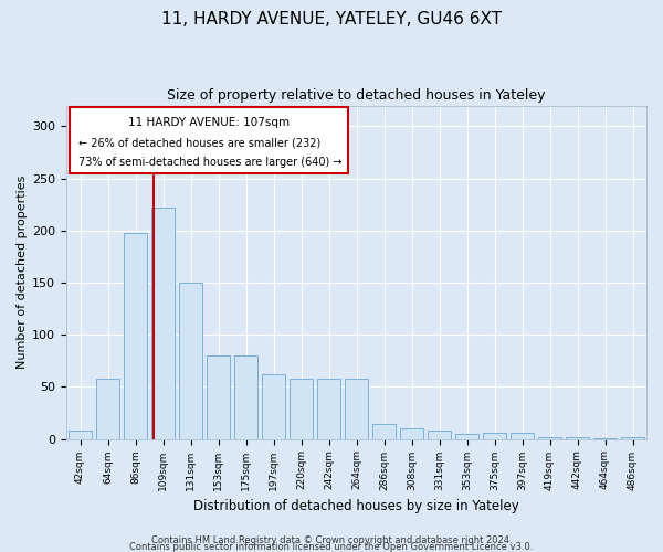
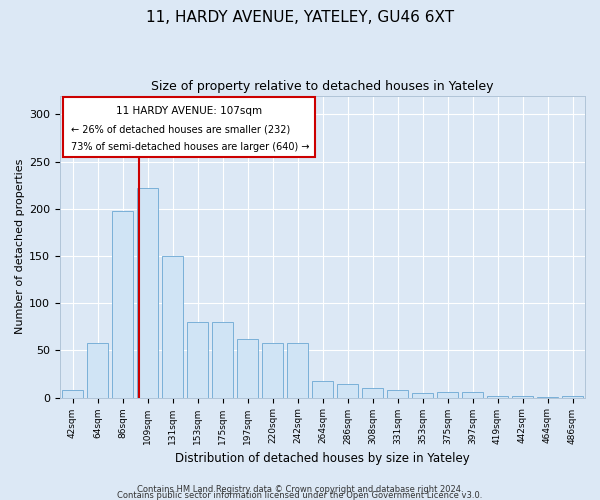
264sqm: 58 -> 18
